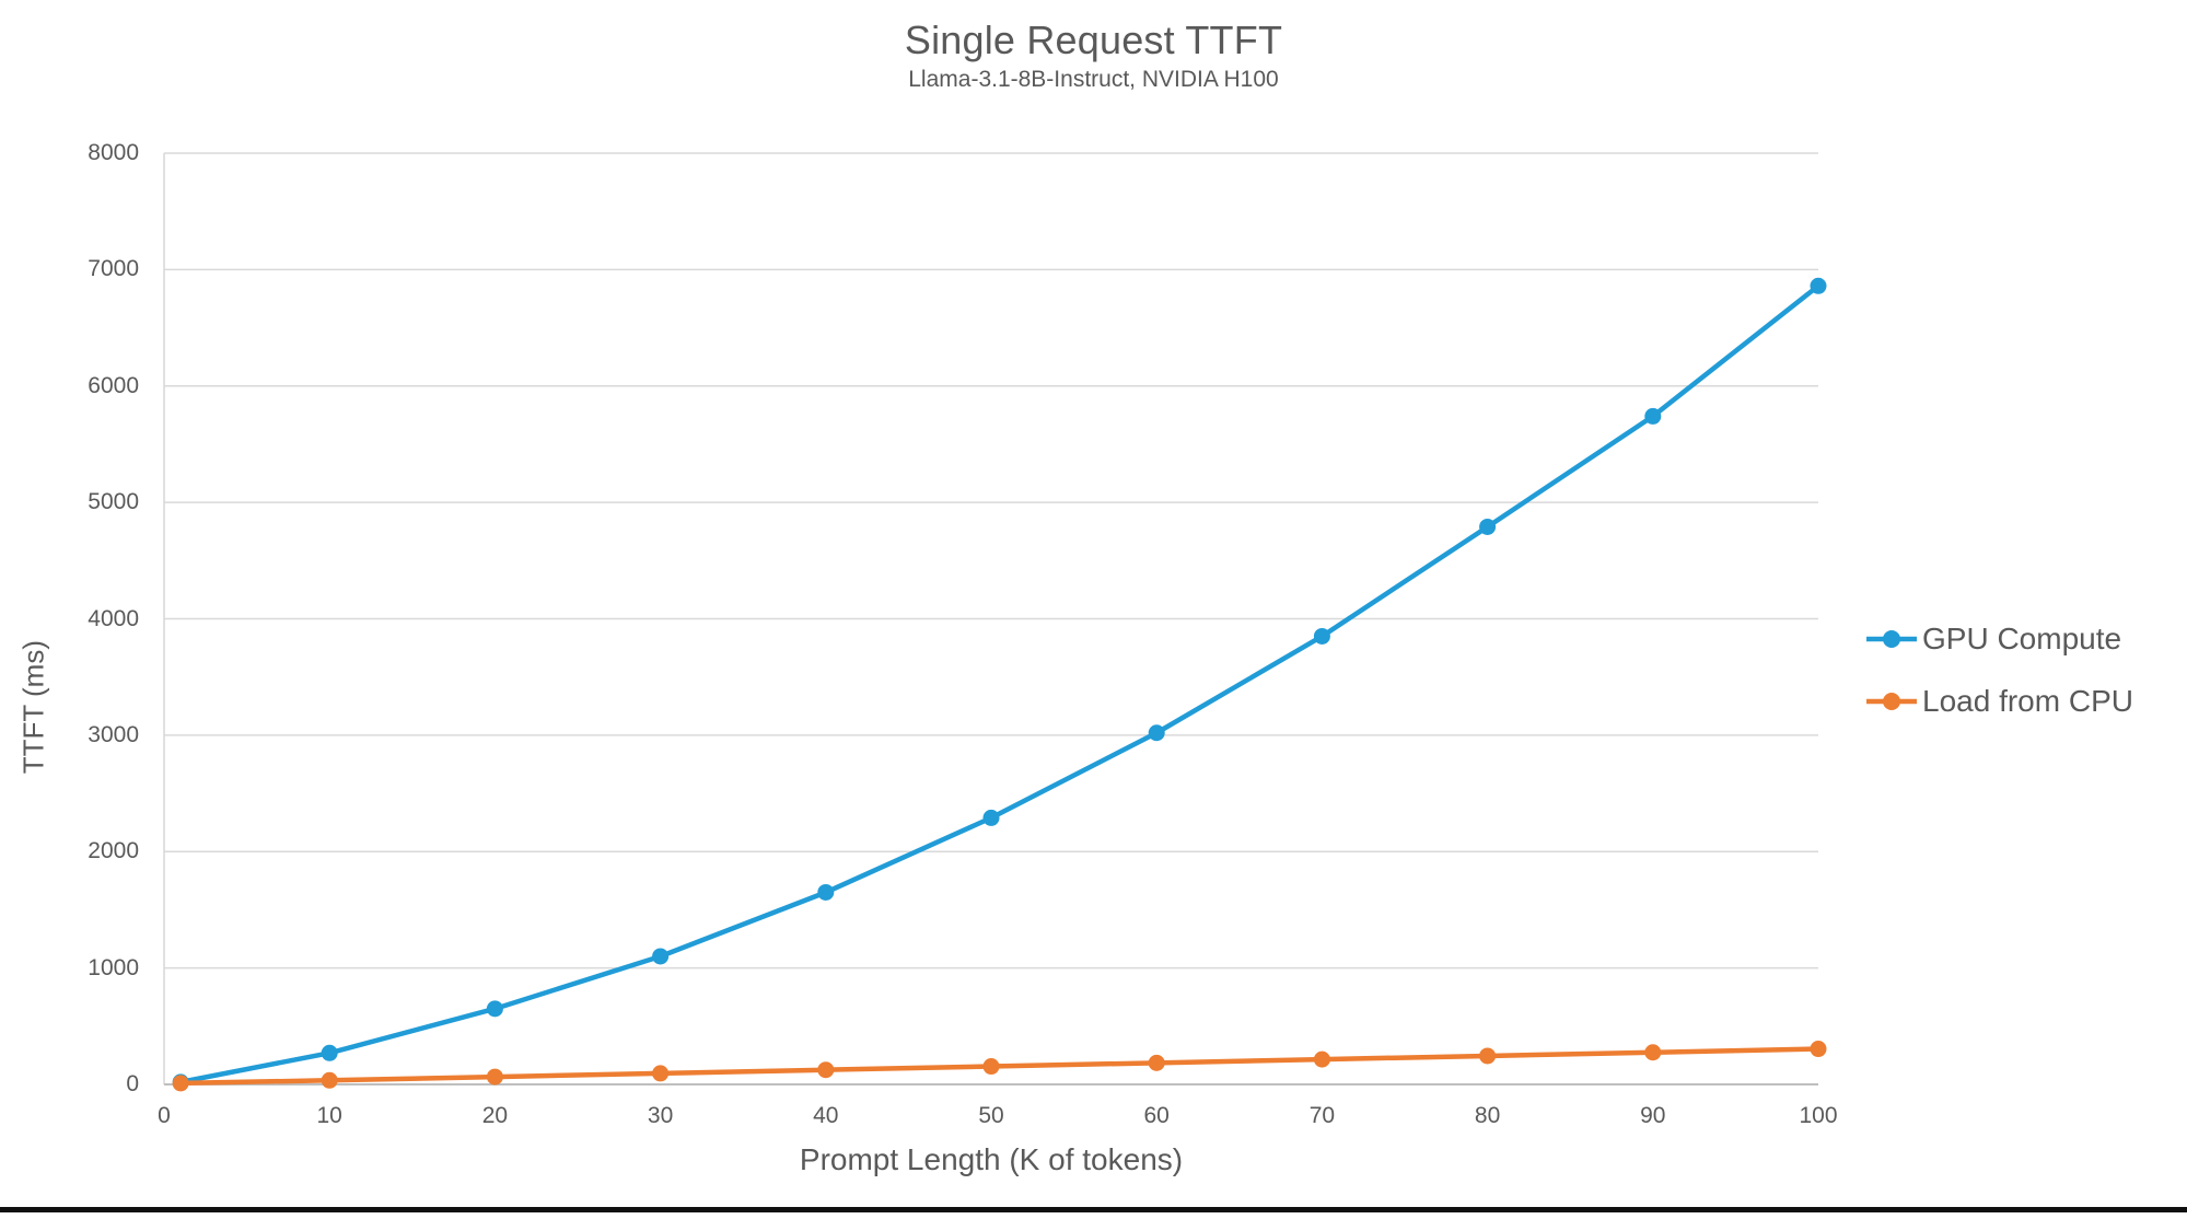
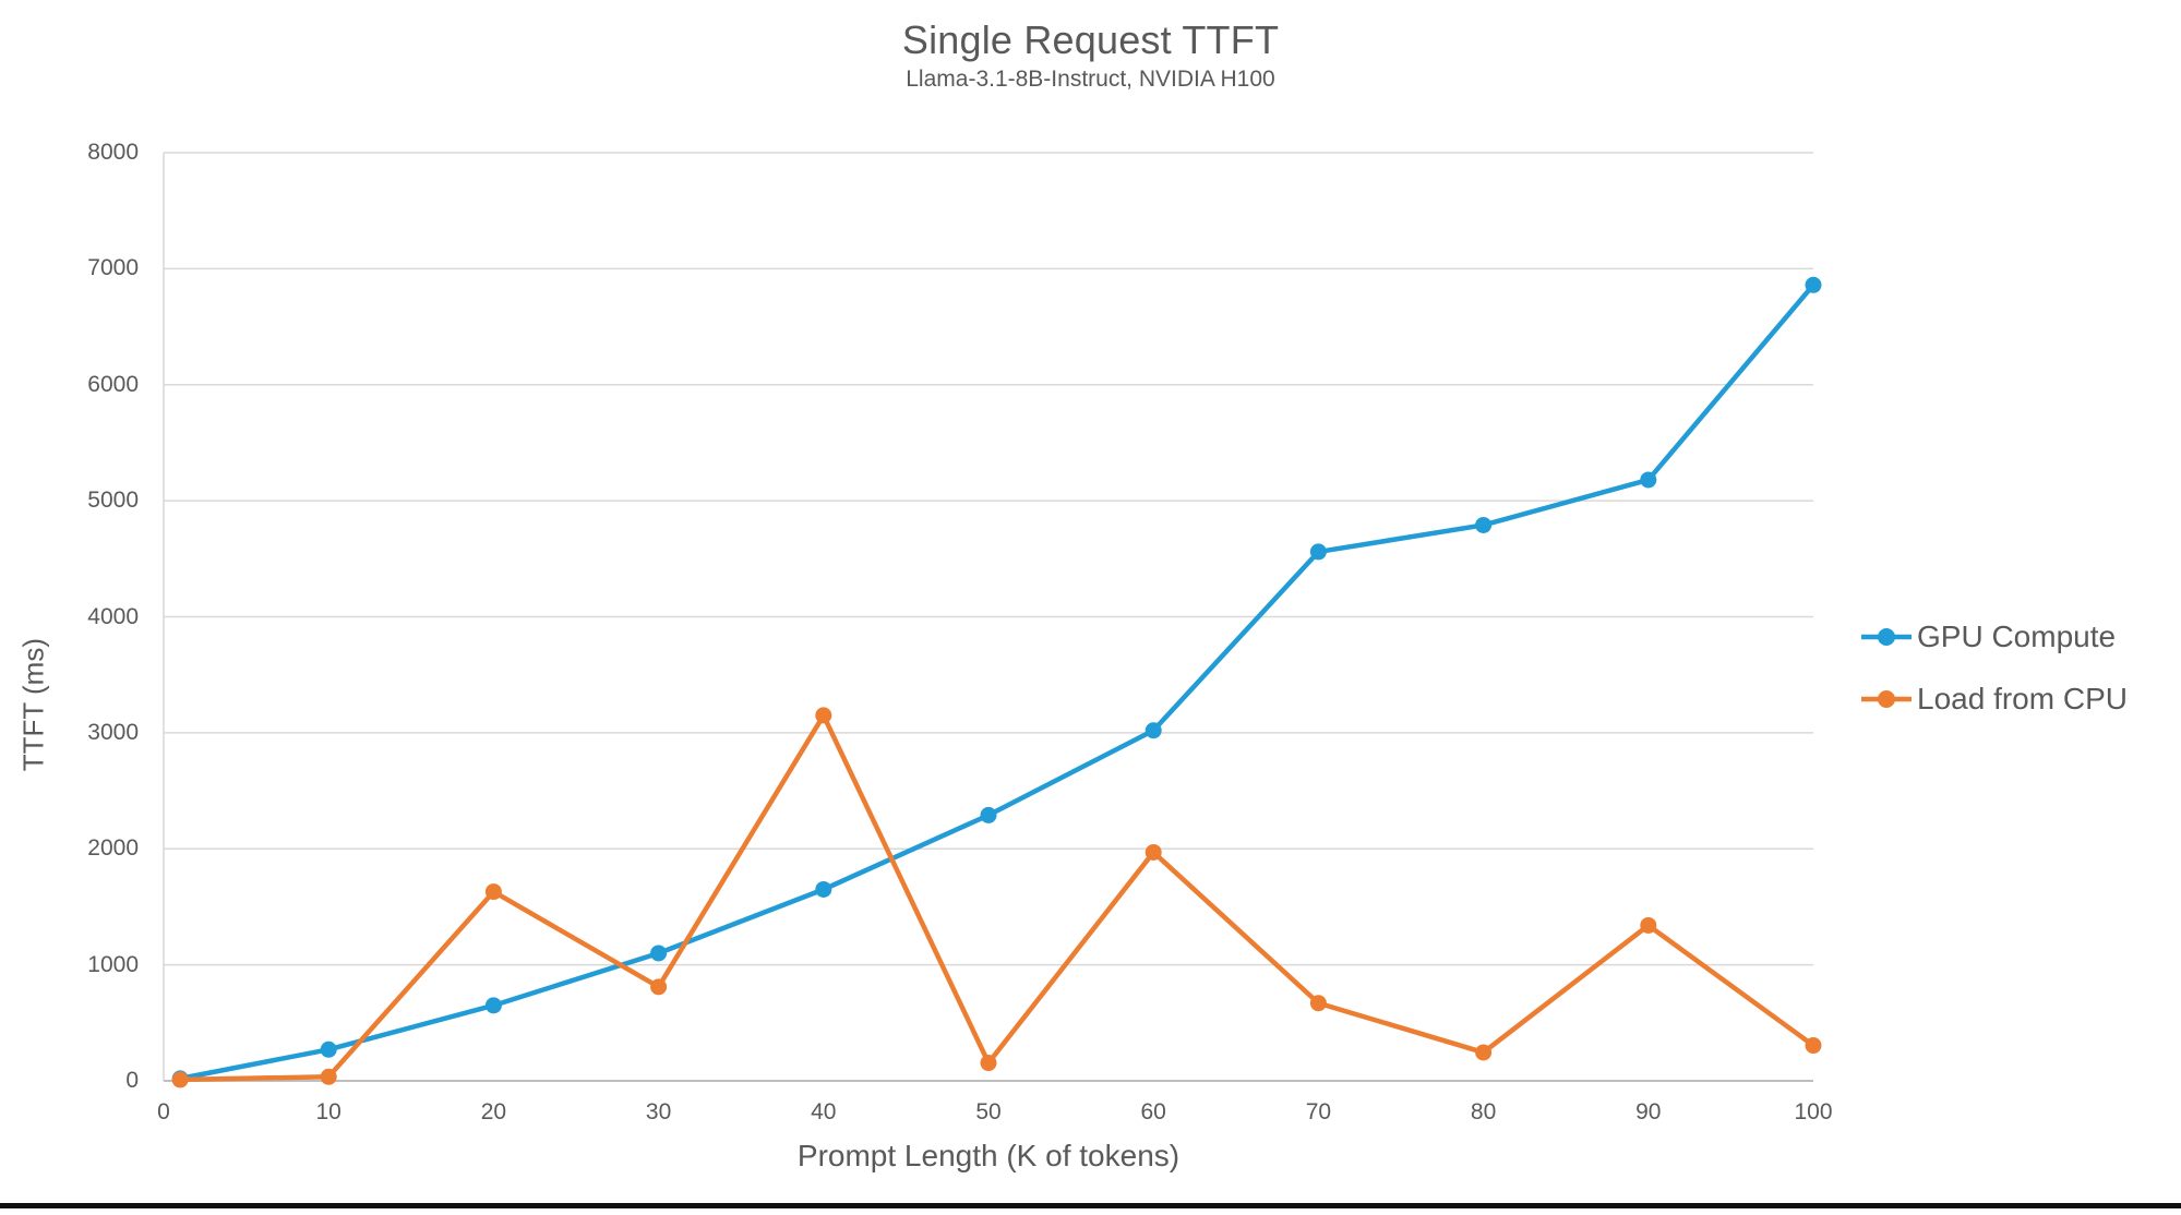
Load from CPU/20: 60 -> 1630
Load from CPU/30: 100 -> 810
Load from CPU/40: 120 -> 3150
Load from CPU/60: 180 -> 1970
GPU Compute/70: 3850 -> 4560
Load from CPU/70: 220 -> 670
GPU Compute/90: 5740 -> 5180
Load from CPU/90: 280 -> 1340
